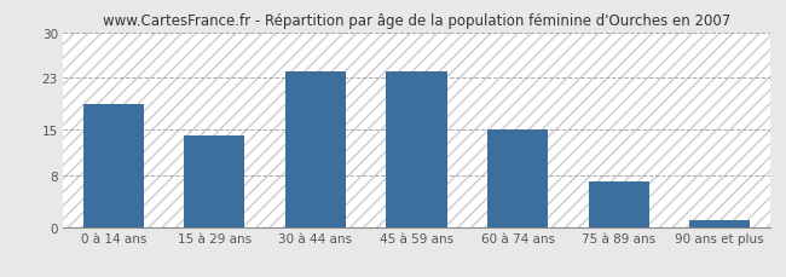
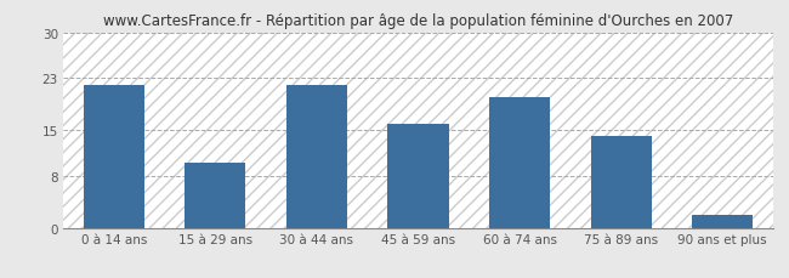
0 à 14 ans: 19 -> 22
15 à 29 ans: 14 -> 10
30 à 44 ans: 24 -> 22
45 à 59 ans: 24 -> 16
60 à 74 ans: 15 -> 20
75 à 89 ans: 7 -> 14
90 ans et plus: 1 -> 2
